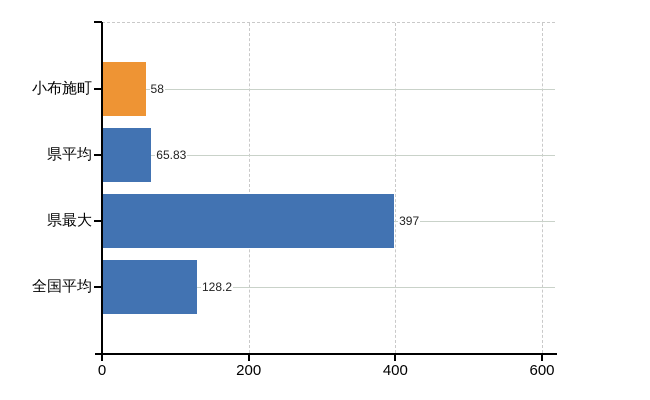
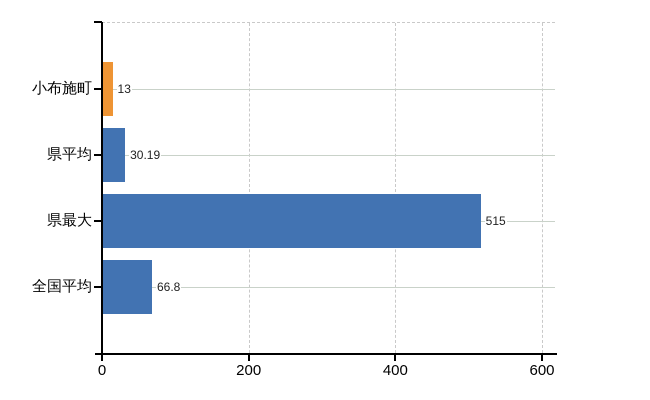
小布施町: 58 -> 13
県平均: 65.83 -> 30.19
県最大: 397 -> 515
全国平均: 128.2 -> 66.8
